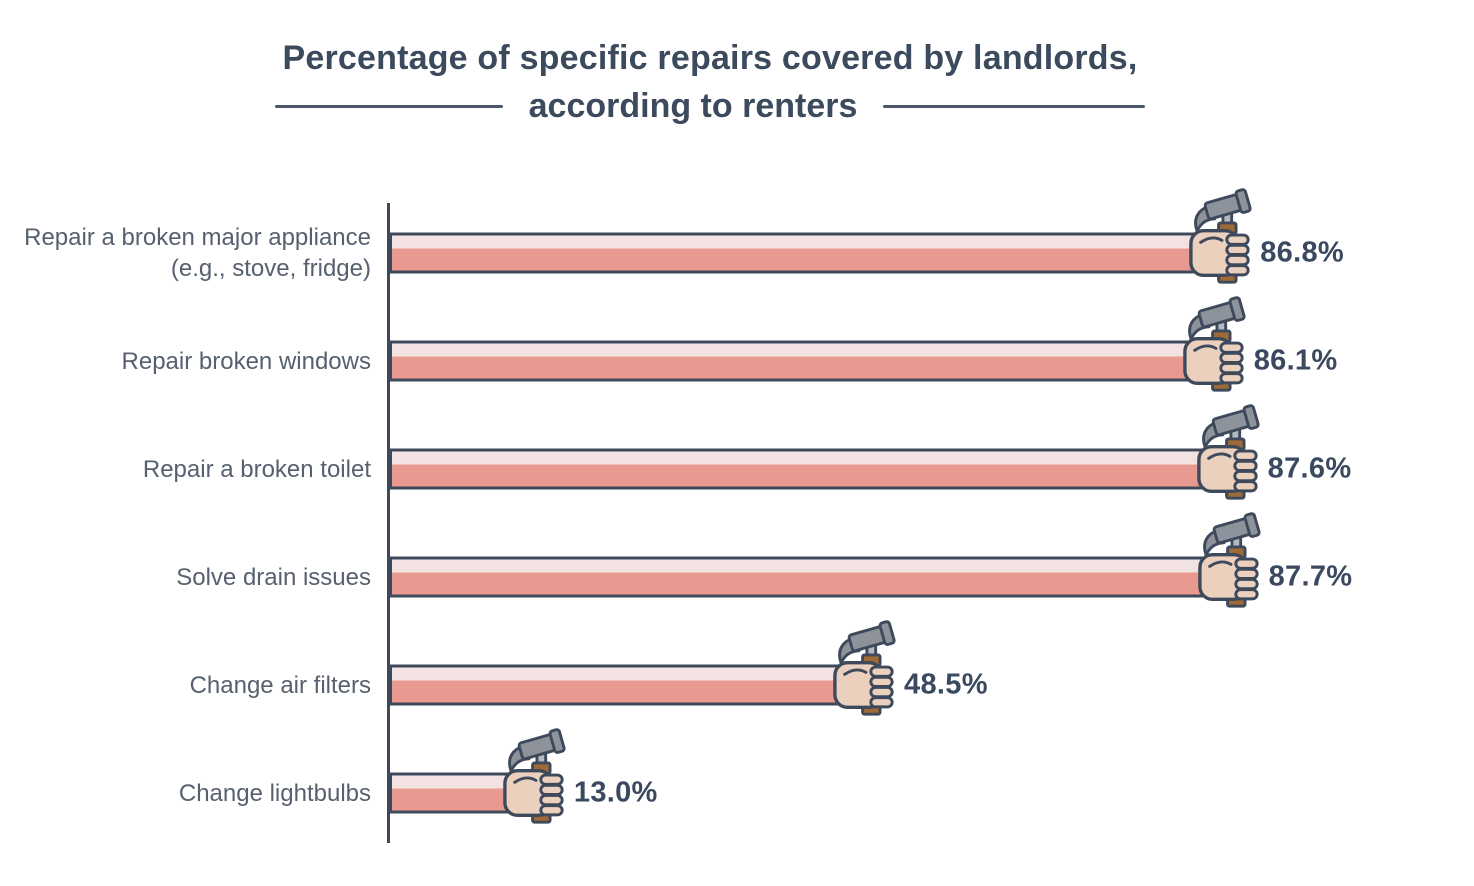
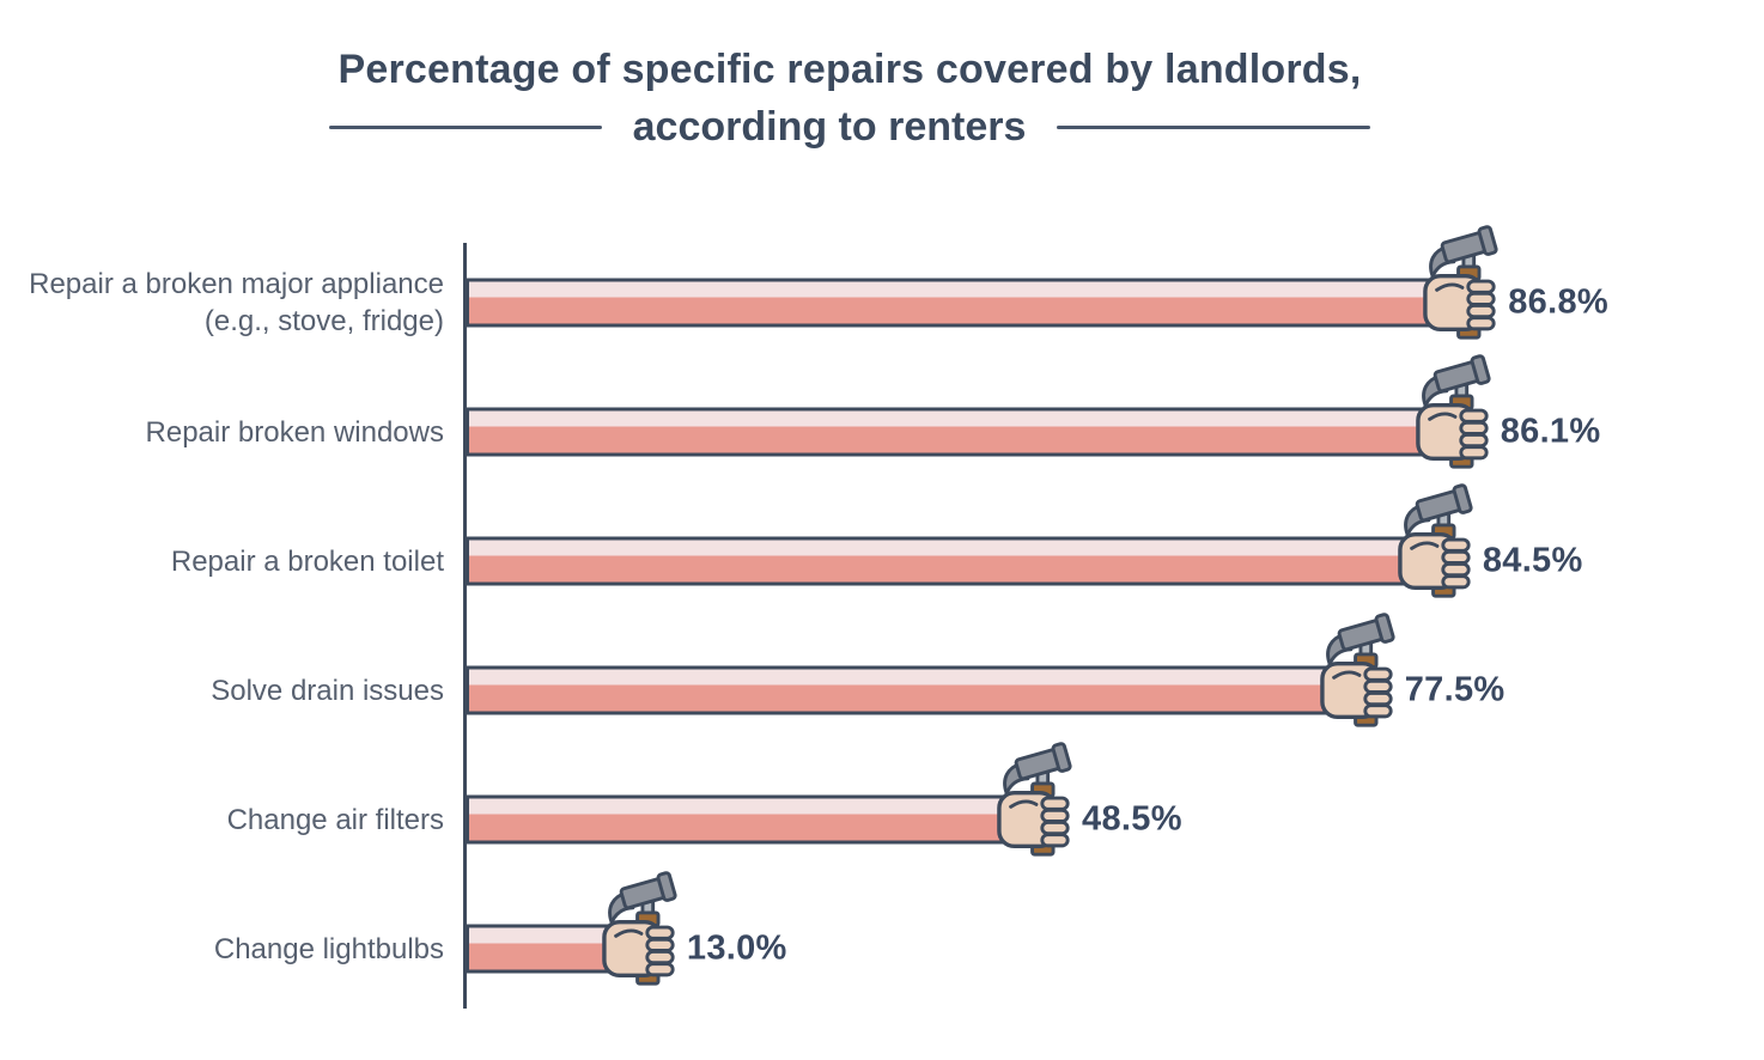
Repair a broken toilet: 87.6% -> 84.5%
Solve drain issues: 87.7% -> 77.5%
